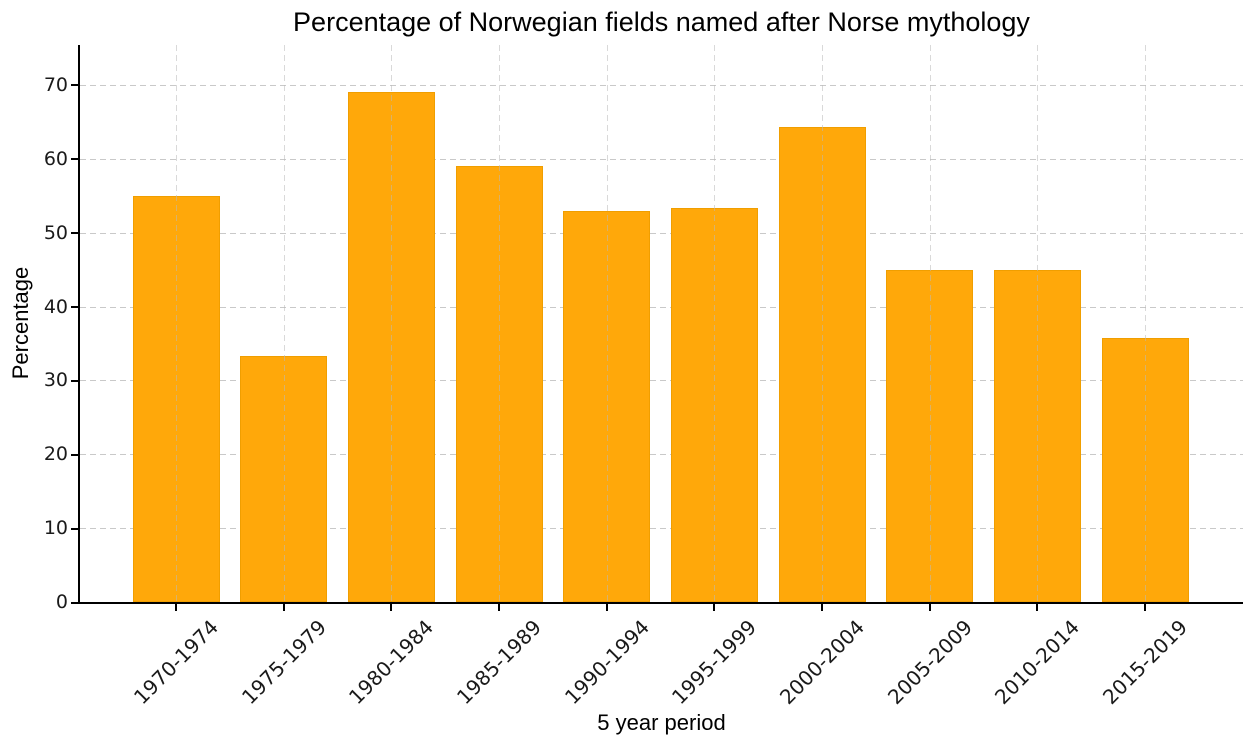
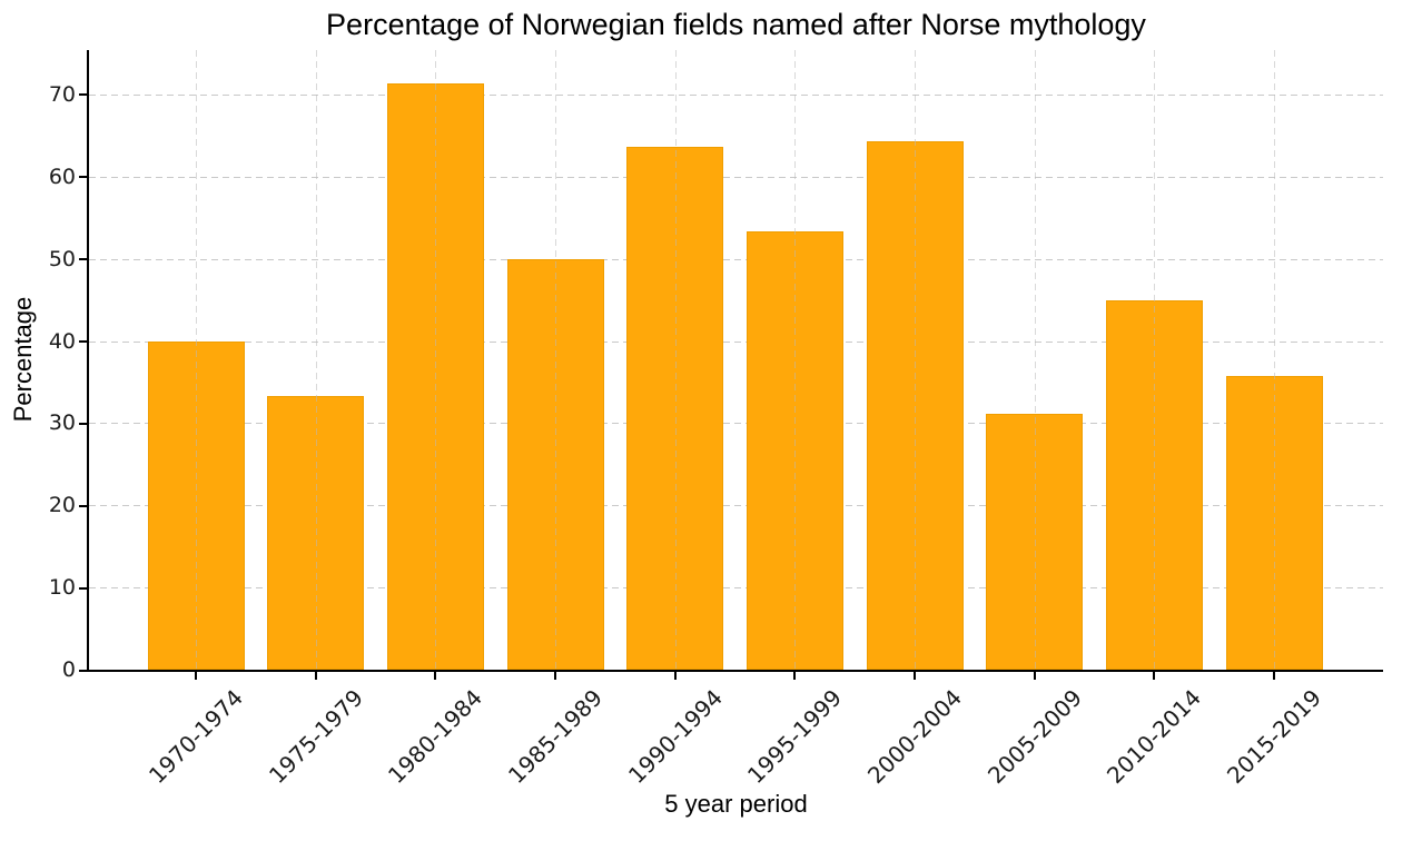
1970-1974: 55 -> 40
1980-1984: 69 -> 71
1985-1989: 59 -> 50
1990-1994: 53 -> 64
2005-2009: 45 -> 31
